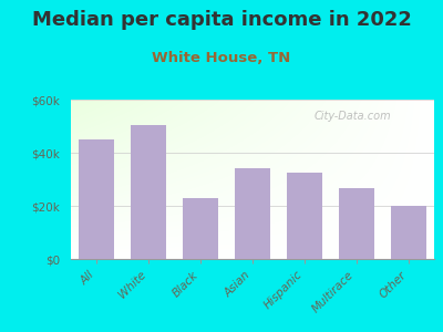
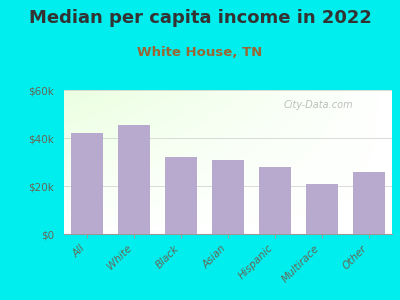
All: $45.0k -> $42.0k
White: $50.5k -> $45.5k
Black: $23.0k -> $32.0k
Asian: $34.0k -> $31.0k
Hispanic: $32.5k -> $28.0k
Multirace: $26.5k -> $21.0k
Other: $20.0k -> $26.0k
